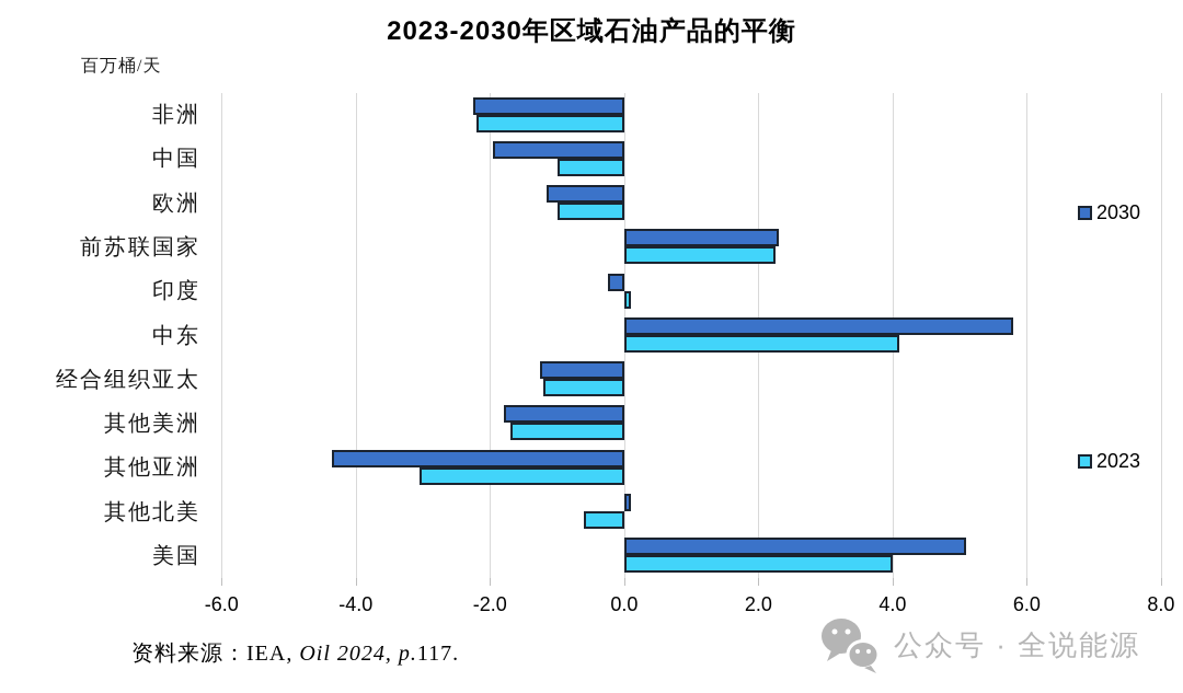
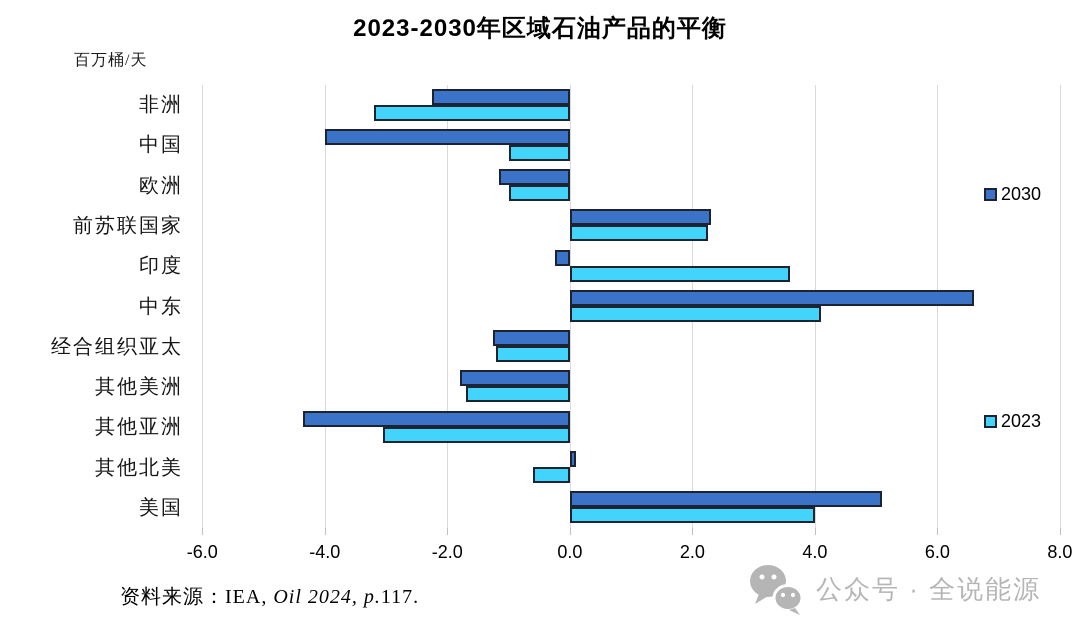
2023/非洲: -2.2 -> -3.2
2030/中国: -1.9 -> -4.0
2023/印度: 0.1 -> 3.6
2030/中东: 5.8 -> 6.6
